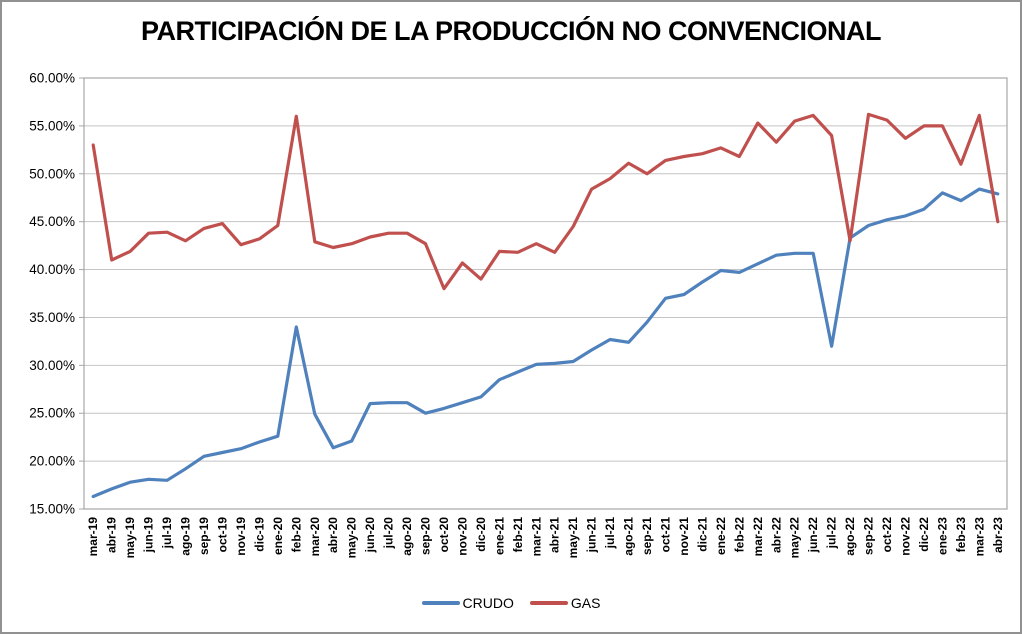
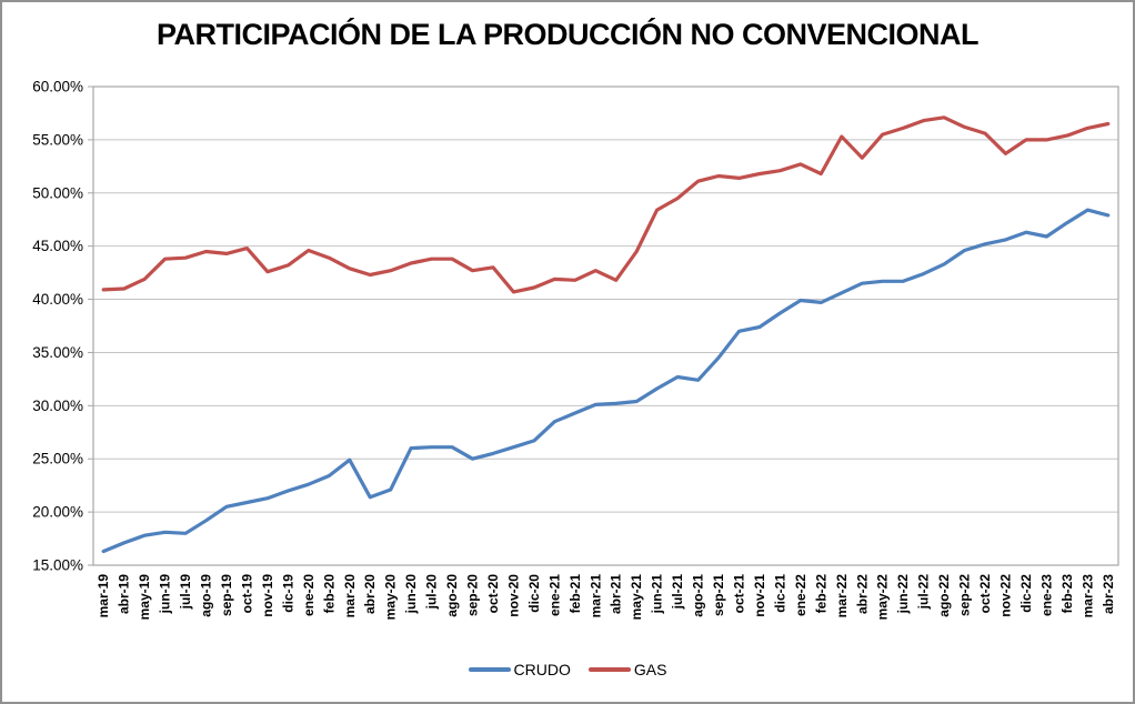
GAS/mar-19: 53% -> 41%
GAS/ago-19: 43% -> 44%
CRUDO/feb-20: 34% -> 23%
GAS/feb-20: 56% -> 44%
GAS/oct-20: 38% -> 43%
GAS/dic-20: 39% -> 41%
GAS/sep-21: 50% -> 52%
CRUDO/jul-22: 32% -> 42%
GAS/jul-22: 54% -> 57%
GAS/ago-22: 43% -> 57%
CRUDO/ene-23: 48% -> 46%
GAS/feb-23: 51% -> 55%
GAS/abr-23: 45% -> 56%
